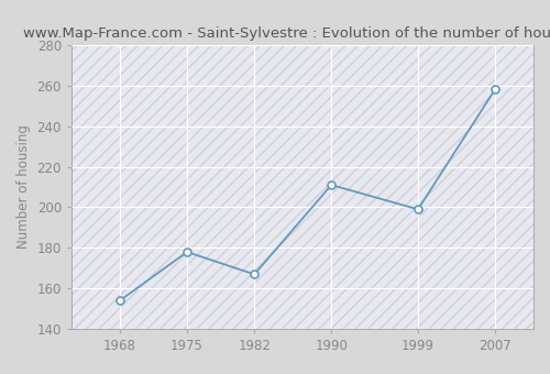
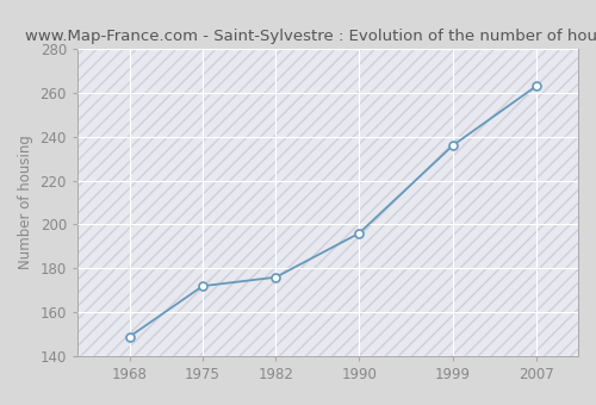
1968: 154 -> 149
1975: 178 -> 172
1982: 167 -> 176
1990: 211 -> 196
1999: 199 -> 236
2007: 258 -> 263
